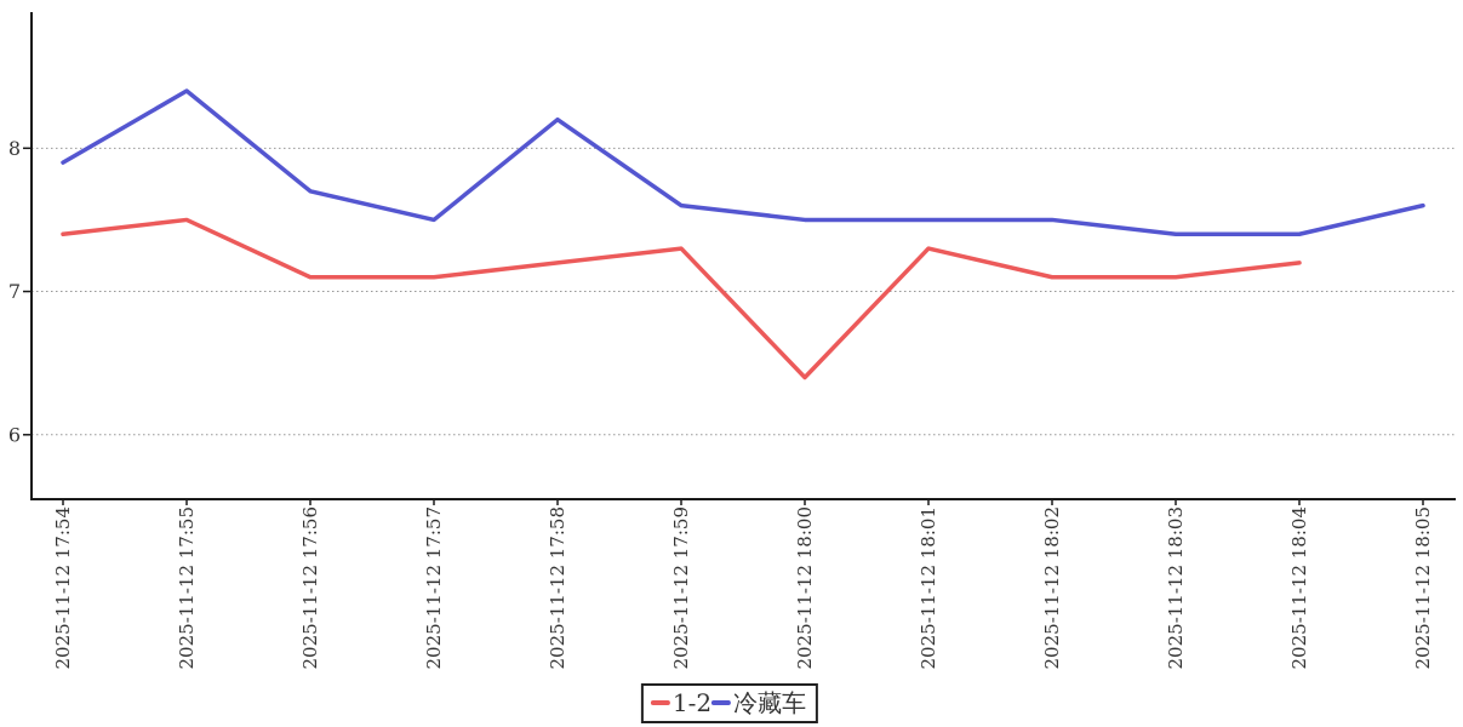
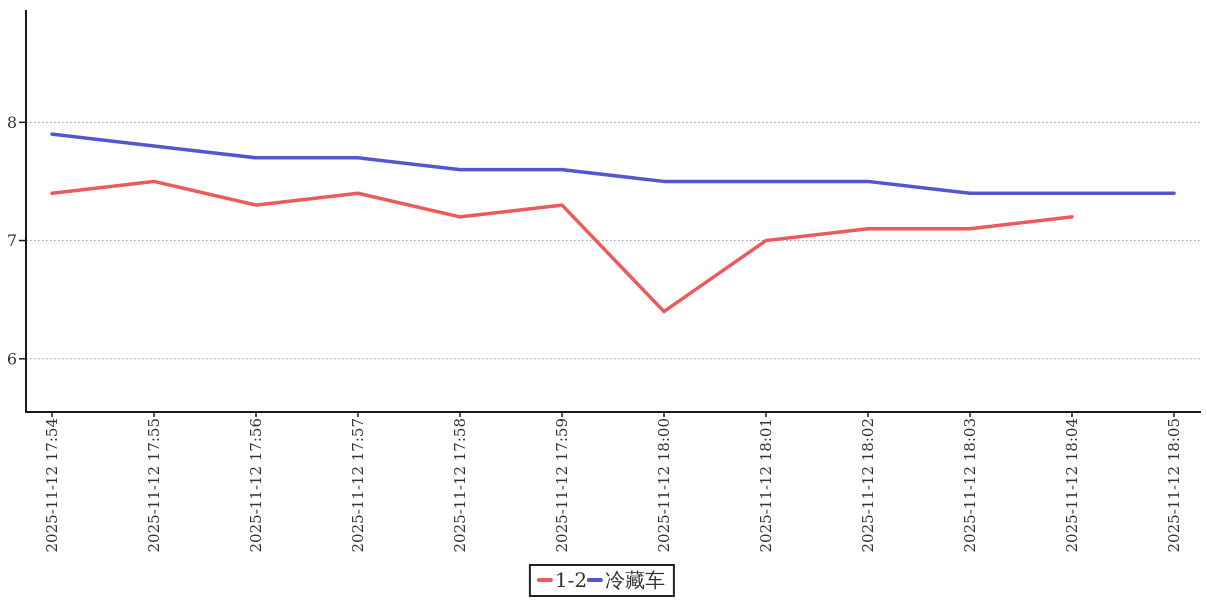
冷藏车/2025-11-12 17:55: 8.4 -> 7.8
1-2/2025-11-12 17:56: 7.1 -> 7.3
1-2/2025-11-12 17:57: 7.1 -> 7.4
冷藏车/2025-11-12 17:57: 7.5 -> 7.7
冷藏车/2025-11-12 17:58: 8.2 -> 7.6
1-2/2025-11-12 18:01: 7.3 -> 7.0
冷藏车/2025-11-12 18:05: 7.6 -> 7.4
